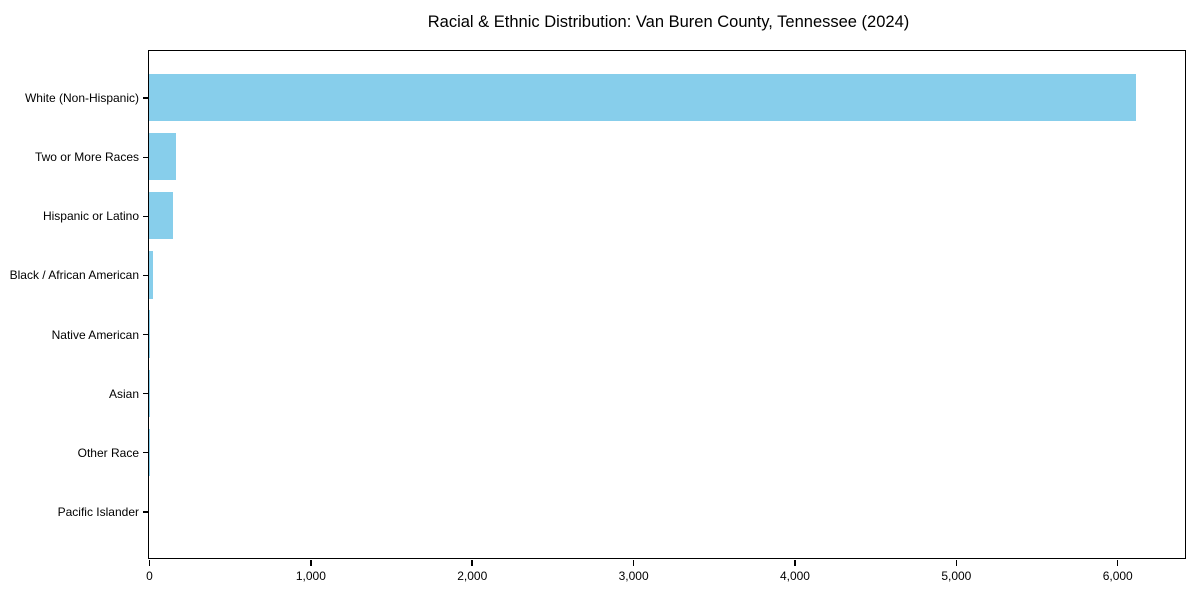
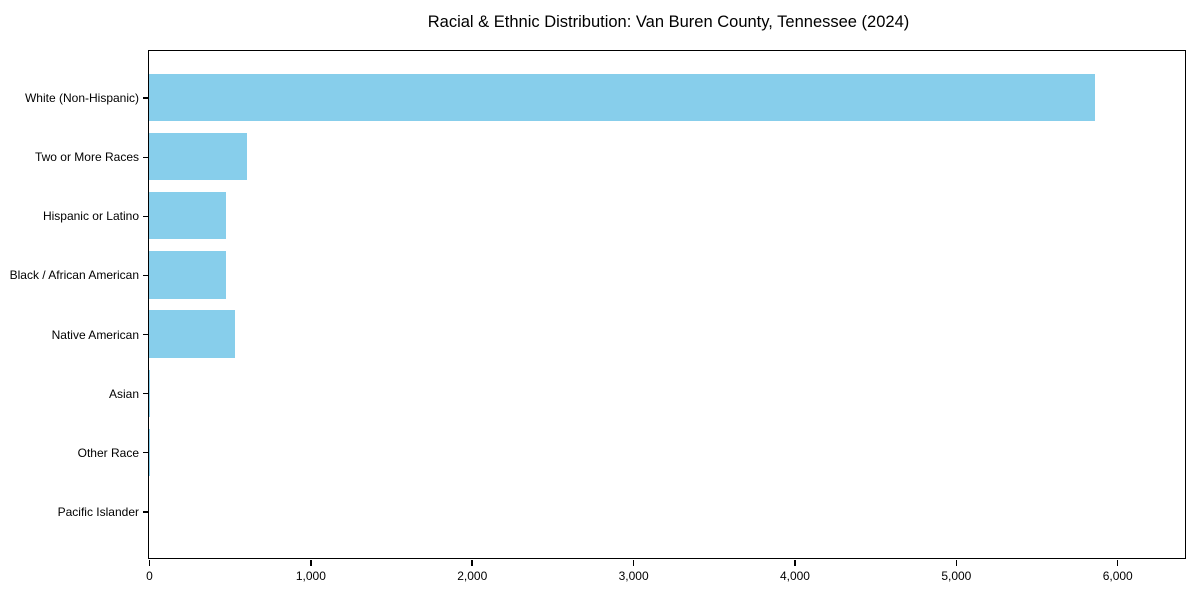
White (Non-Hispanic): 6110 -> 5860
Two or More Races: 170 -> 610
Hispanic or Latino: 150 -> 480
Black / African American: 20 -> 480
Native American: 10 -> 530
